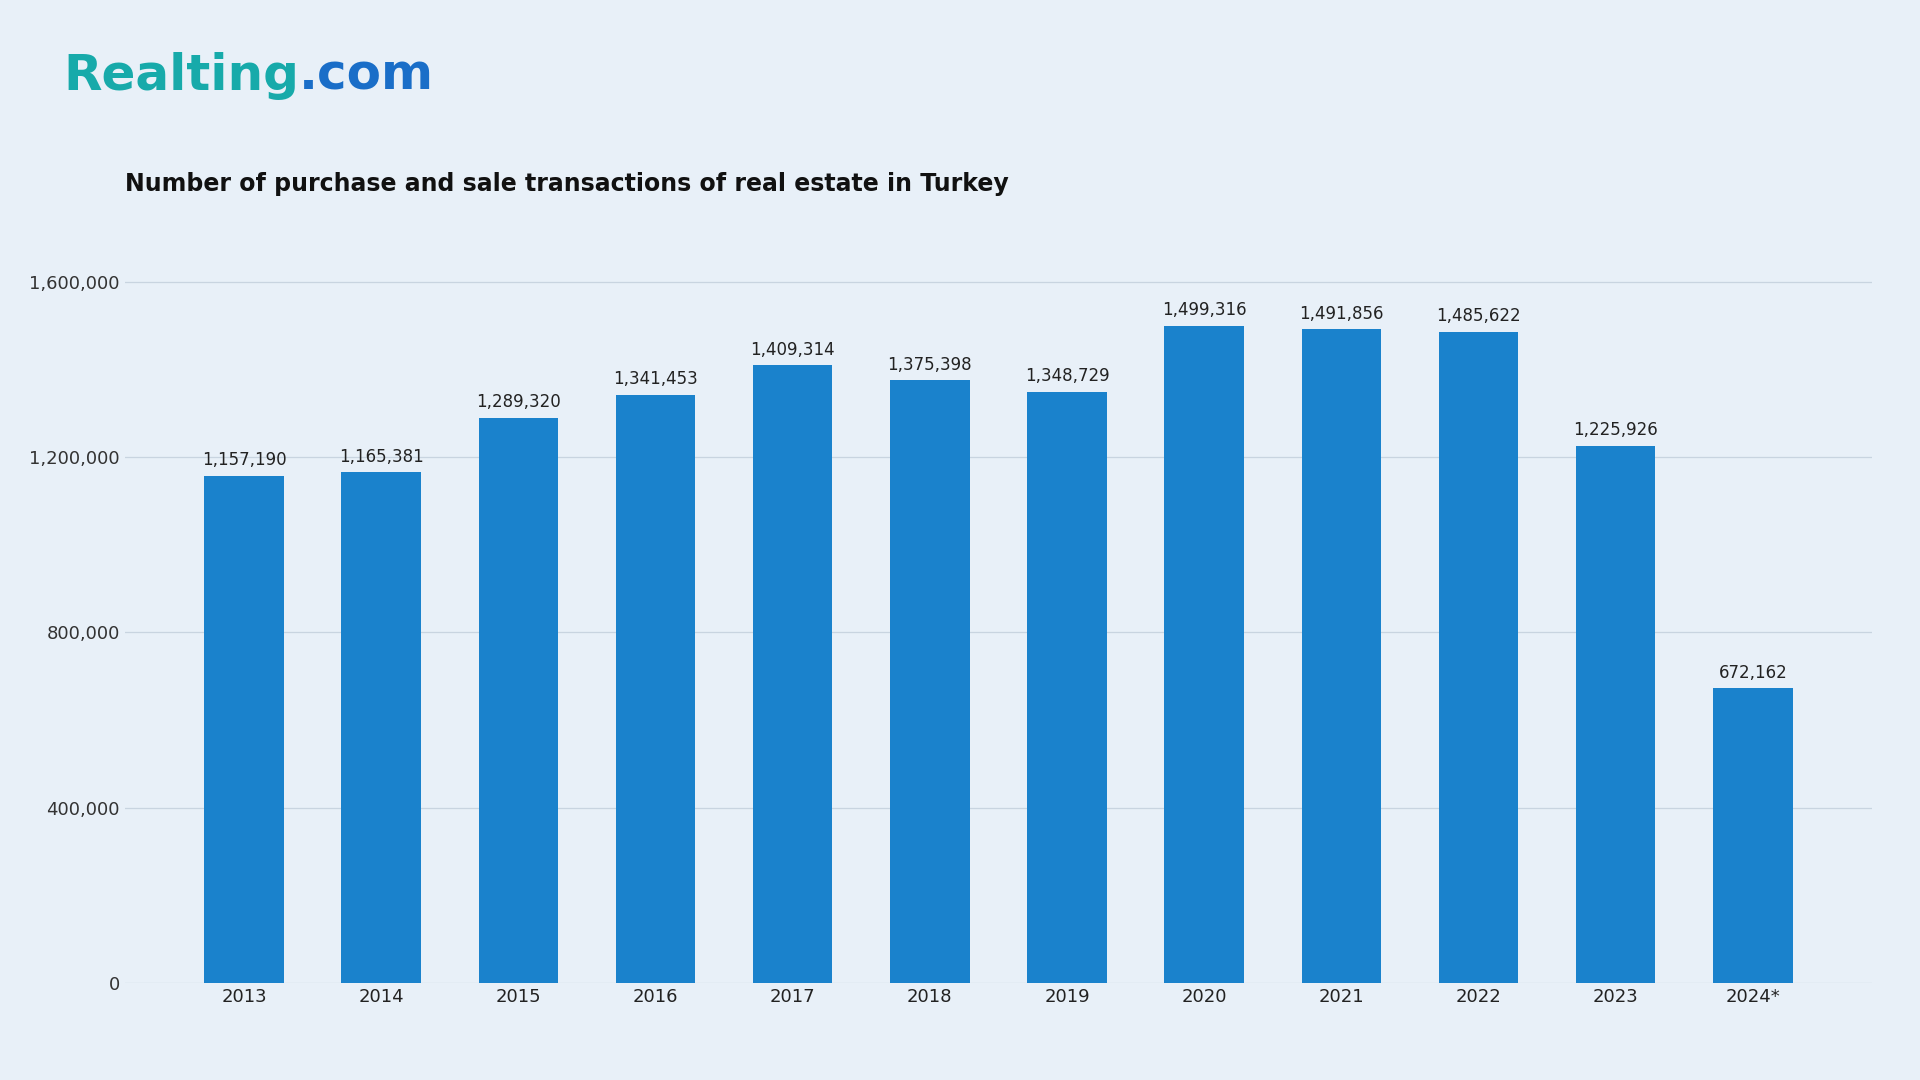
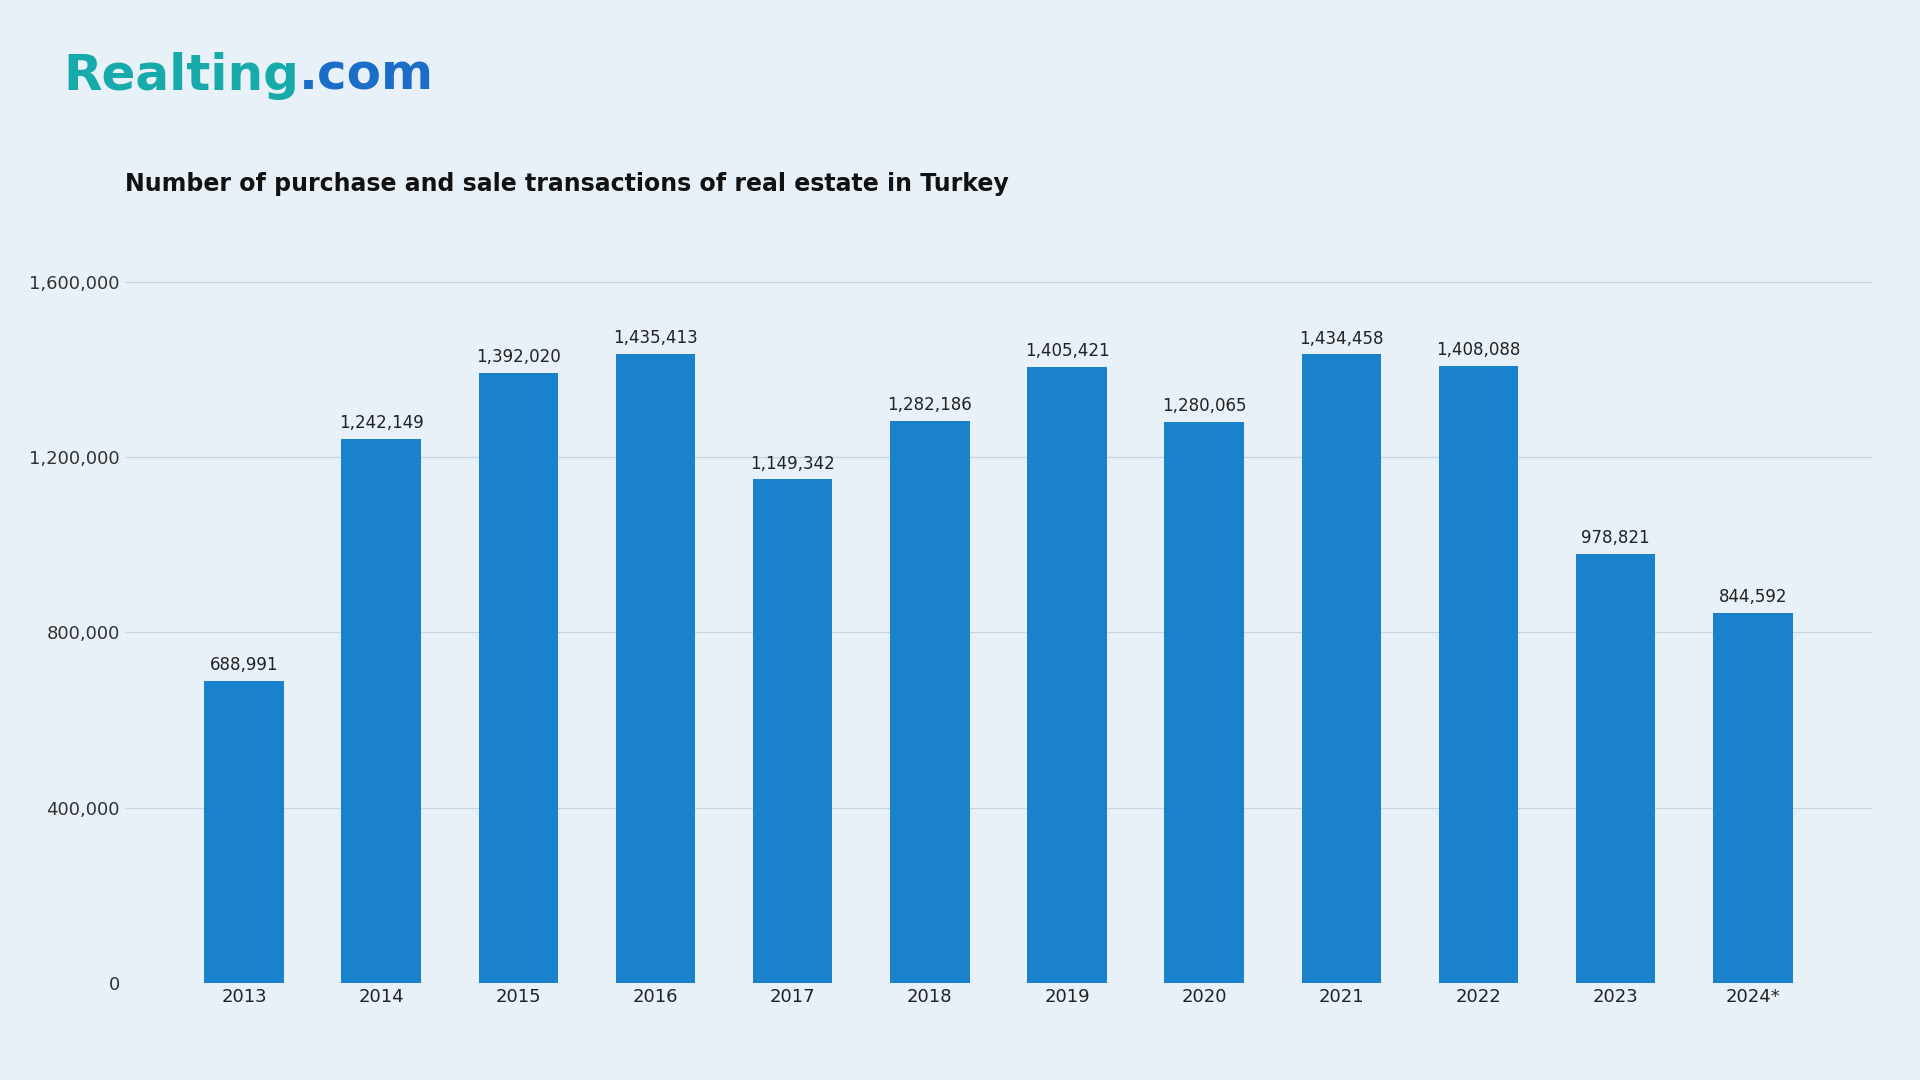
2013: 1,157,190 -> 688,991
2014: 1,165,381 -> 1,242,149
2015: 1,289,320 -> 1,392,020
2016: 1,341,453 -> 1,435,413
2017: 1,409,314 -> 1,149,342
2018: 1,375,398 -> 1,282,186
2019: 1,348,729 -> 1,405,421
2020: 1,499,316 -> 1,280,065
2021: 1,491,856 -> 1,434,458
2022: 1,485,622 -> 1,408,088
2023: 1,225,926 -> 978,821
2024*: 672,162 -> 844,592
